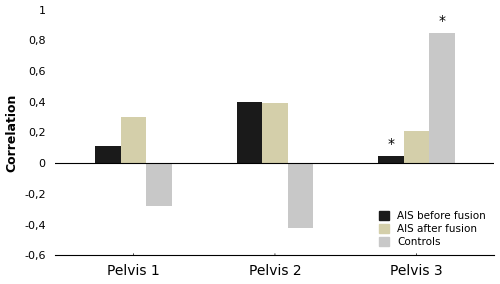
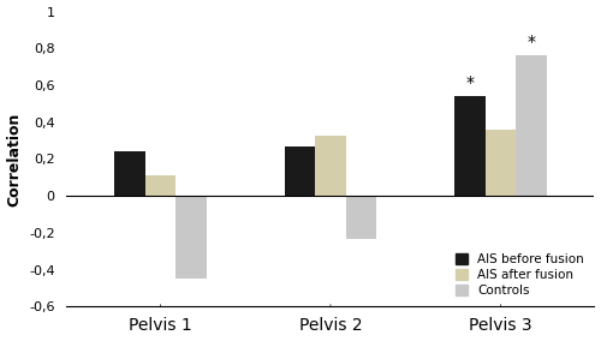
AIS before fusion/Pelvis 1: 0,11 -> 0,24
AIS after fusion/Pelvis 1: 0,30 -> 0,11
Controls/Pelvis 1: -0,28 -> -0,45
AIS before fusion/Pelvis 2: 0,40 -> 0,27
AIS after fusion/Pelvis 2: 0,39 -> 0,33
Controls/Pelvis 2: -0,42 -> -0,23
AIS before fusion/Pelvis 3: 0,05 -> 0,54
AIS after fusion/Pelvis 3: 0,21 -> 0,36
Controls/Pelvis 3: 0,85 -> 0,76
